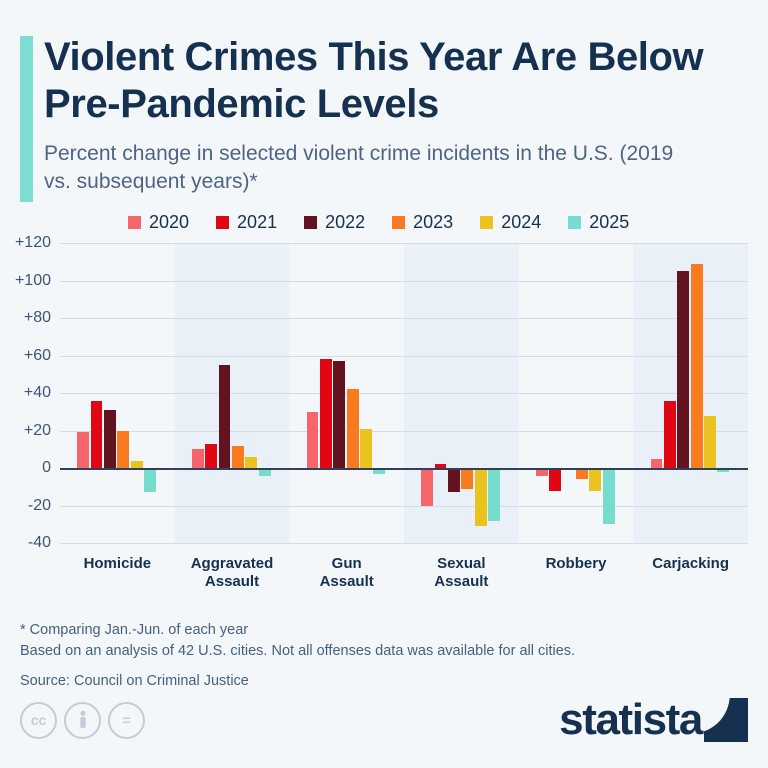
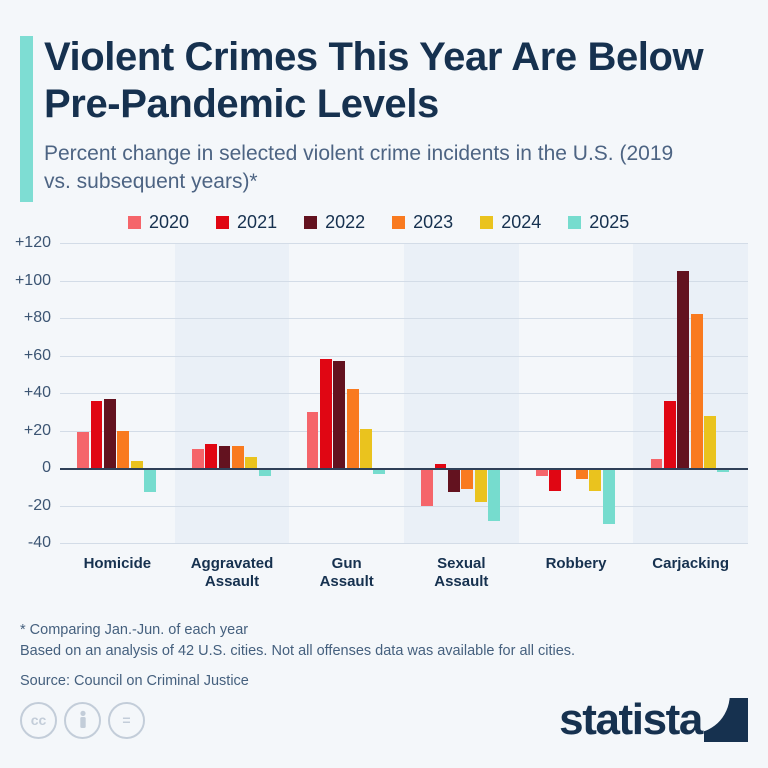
2022/Homicide: 31 -> 37
2022/Aggravated Assault: 55 -> 12
2024/Sexual Assault: -31 -> -18
2023/Carjacking: 109 -> 82
